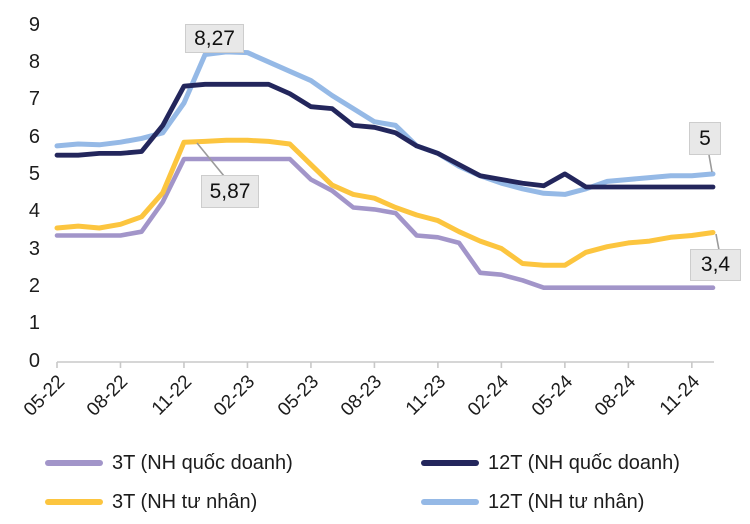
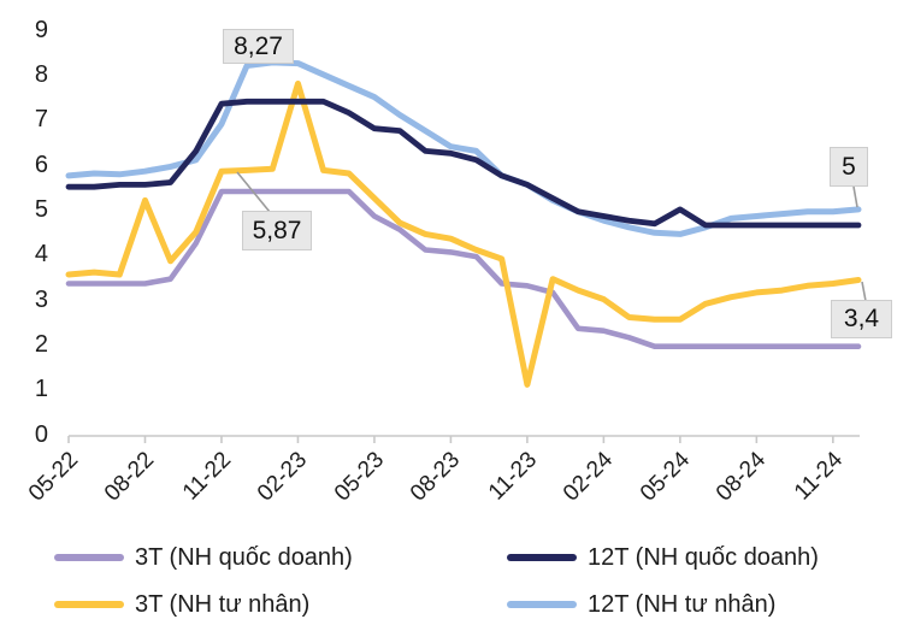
3T (NH tư nhân)/08-22: 3.6 -> 5.2
3T (NH tư nhân)/02-23: 5.9 -> 7.8
3T (NH tư nhân)/11-23: 3.8 -> 1.1
